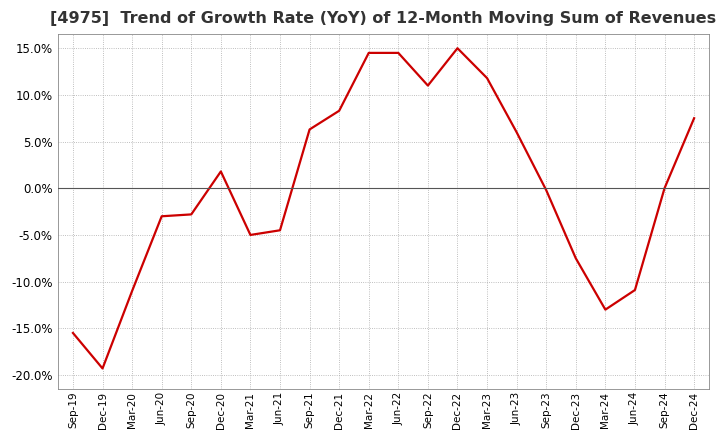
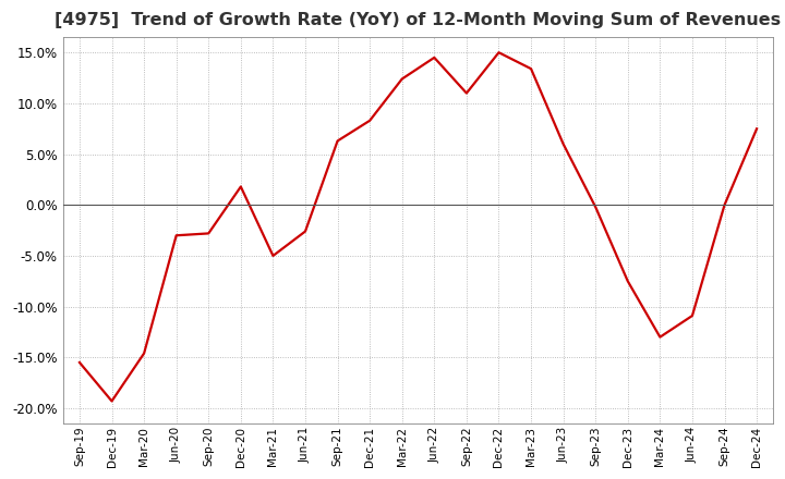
Mar-20: -11.0% -> -14.6%
Jun-21: -4.5% -> -2.6%
Mar-22: 14.5% -> 12.4%
Mar-23: 11.8% -> 13.4%
